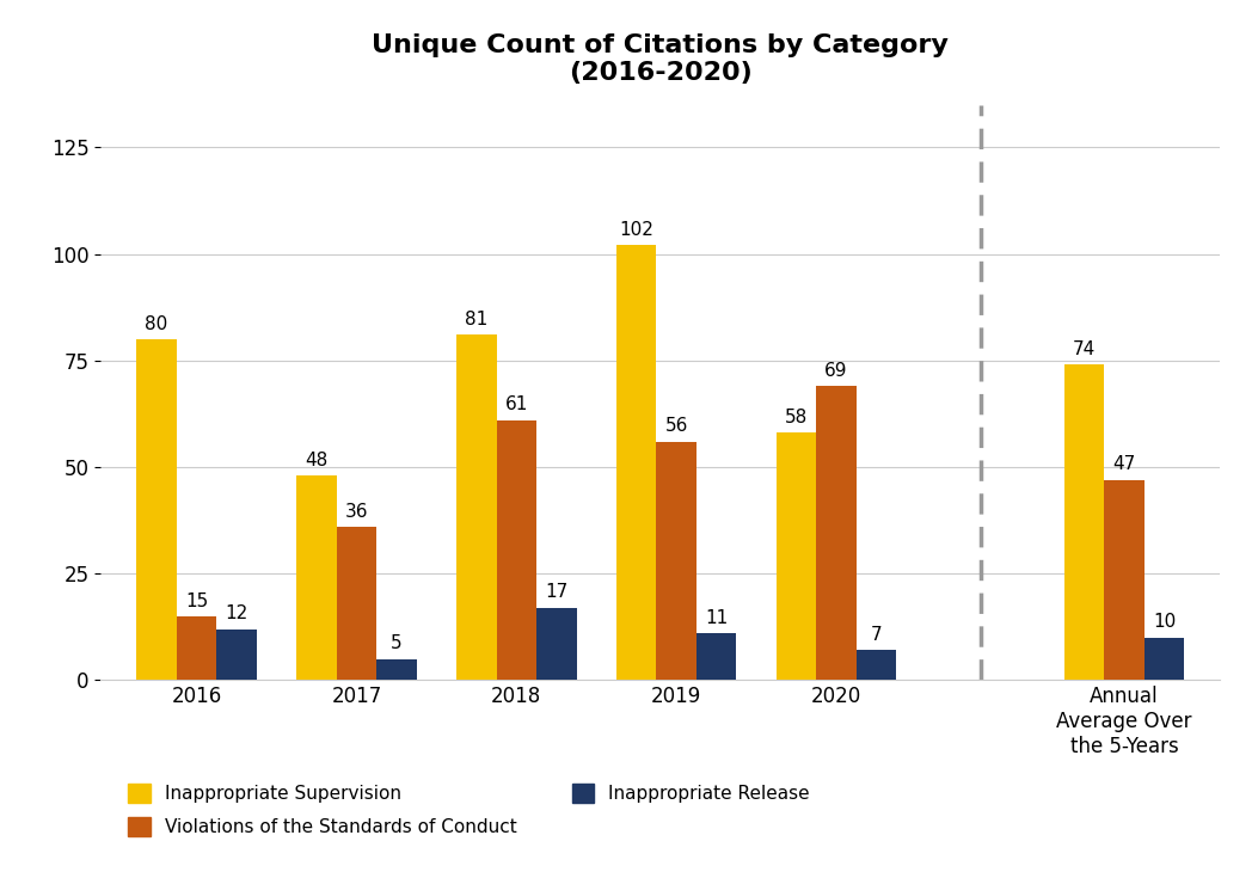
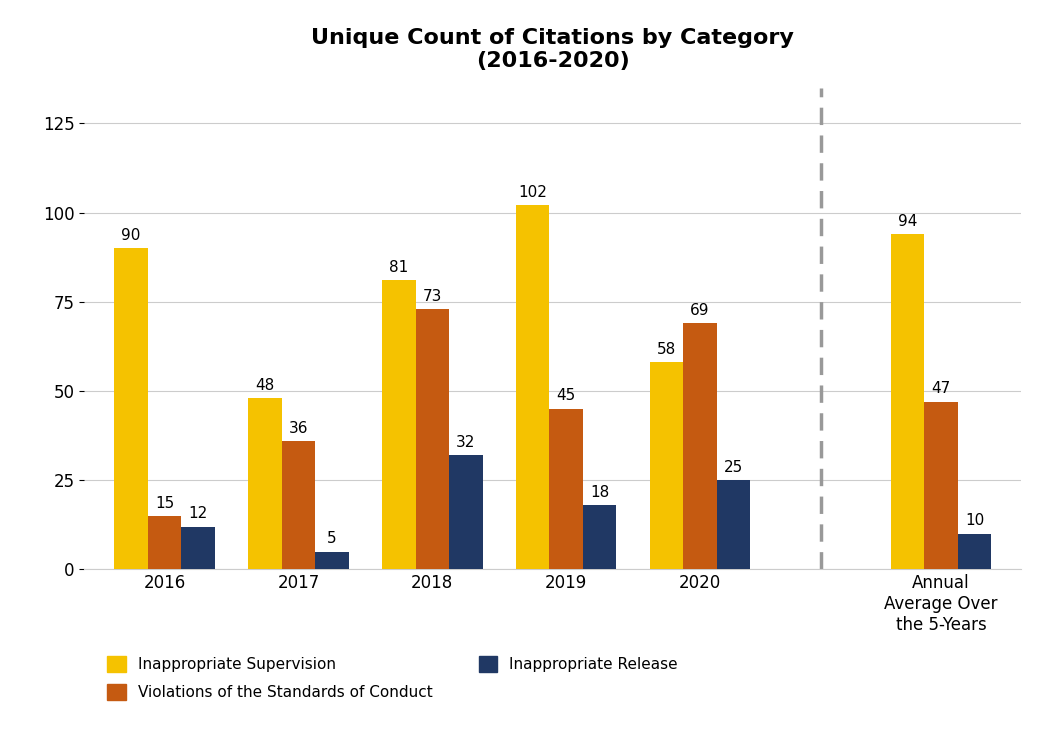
Inappropriate Supervision/2016: 80 -> 90
Violations of the Standards of Conduct/2018: 61 -> 73
Inappropriate Release/2018: 17 -> 32
Violations of the Standards of Conduct/2019: 56 -> 45
Inappropriate Release/2019: 11 -> 18
Inappropriate Release/2020: 7 -> 25
Inappropriate Supervision/Annual Average Over the 5-Years: 74 -> 94
